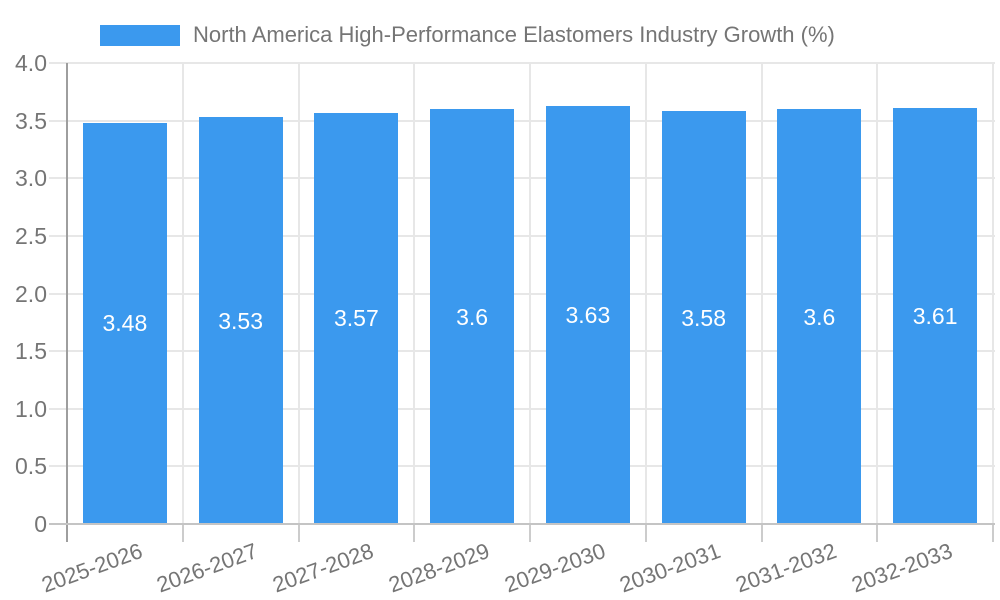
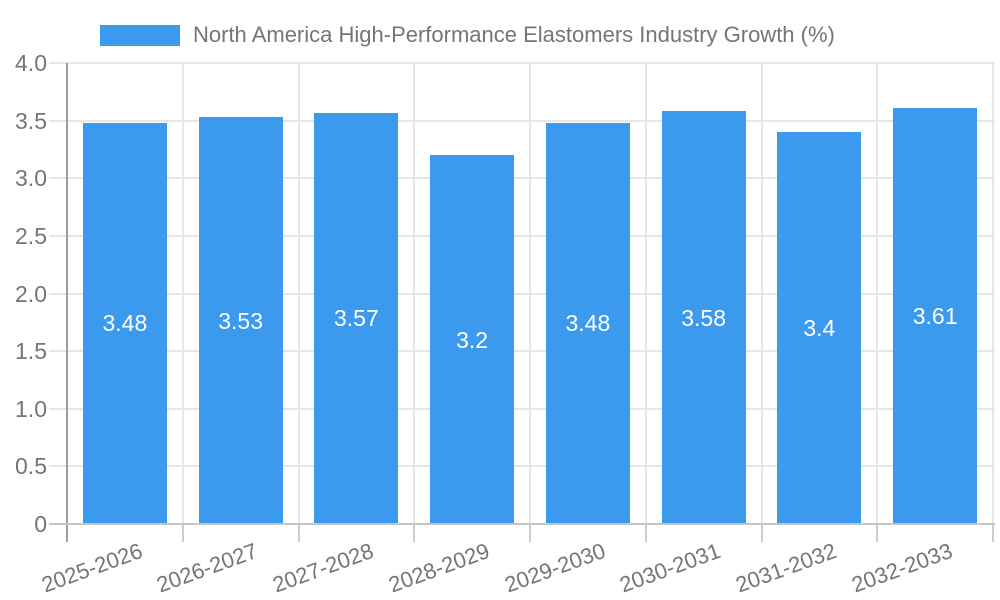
2028-2029: 3.6 -> 3.2
2029-2030: 3.63 -> 3.48
2031-2032: 3.6 -> 3.4
